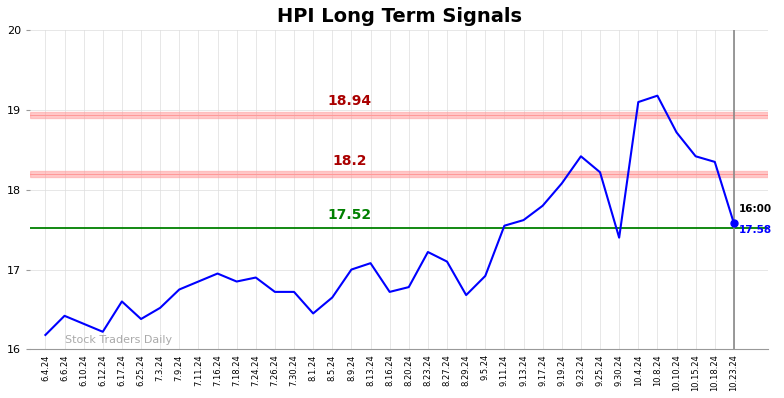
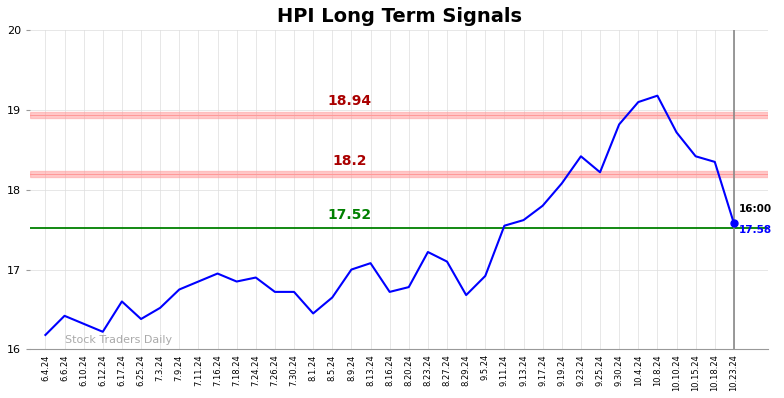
9.30.24: 17.40 -> 18.82
